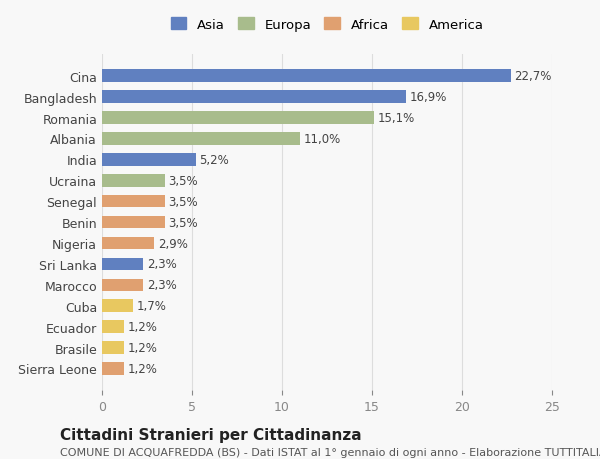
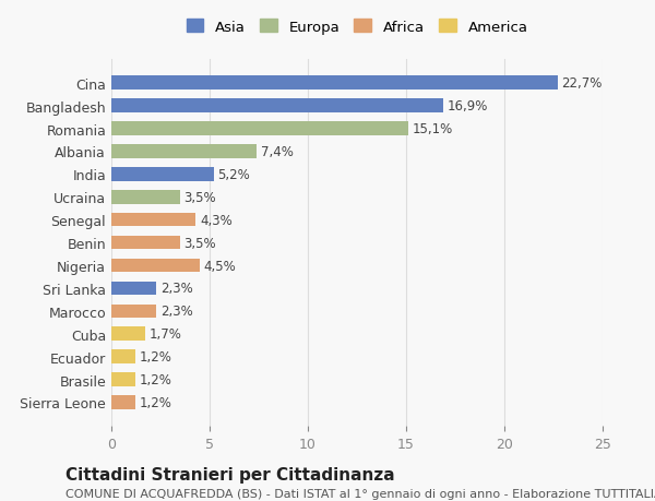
Albania: 11,0% -> 7,4%
Senegal: 3,5% -> 4,3%
Nigeria: 2,9% -> 4,5%
